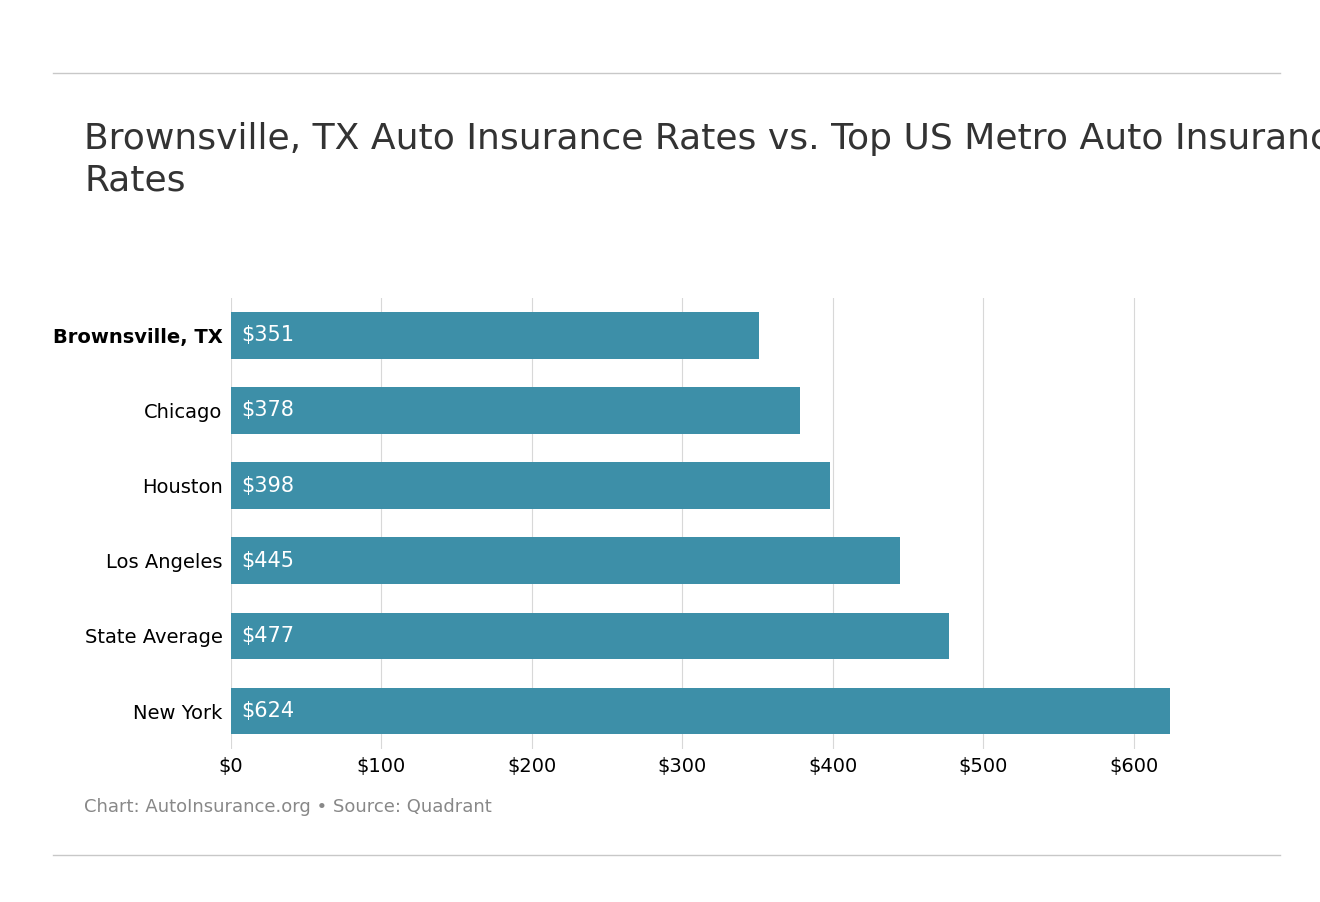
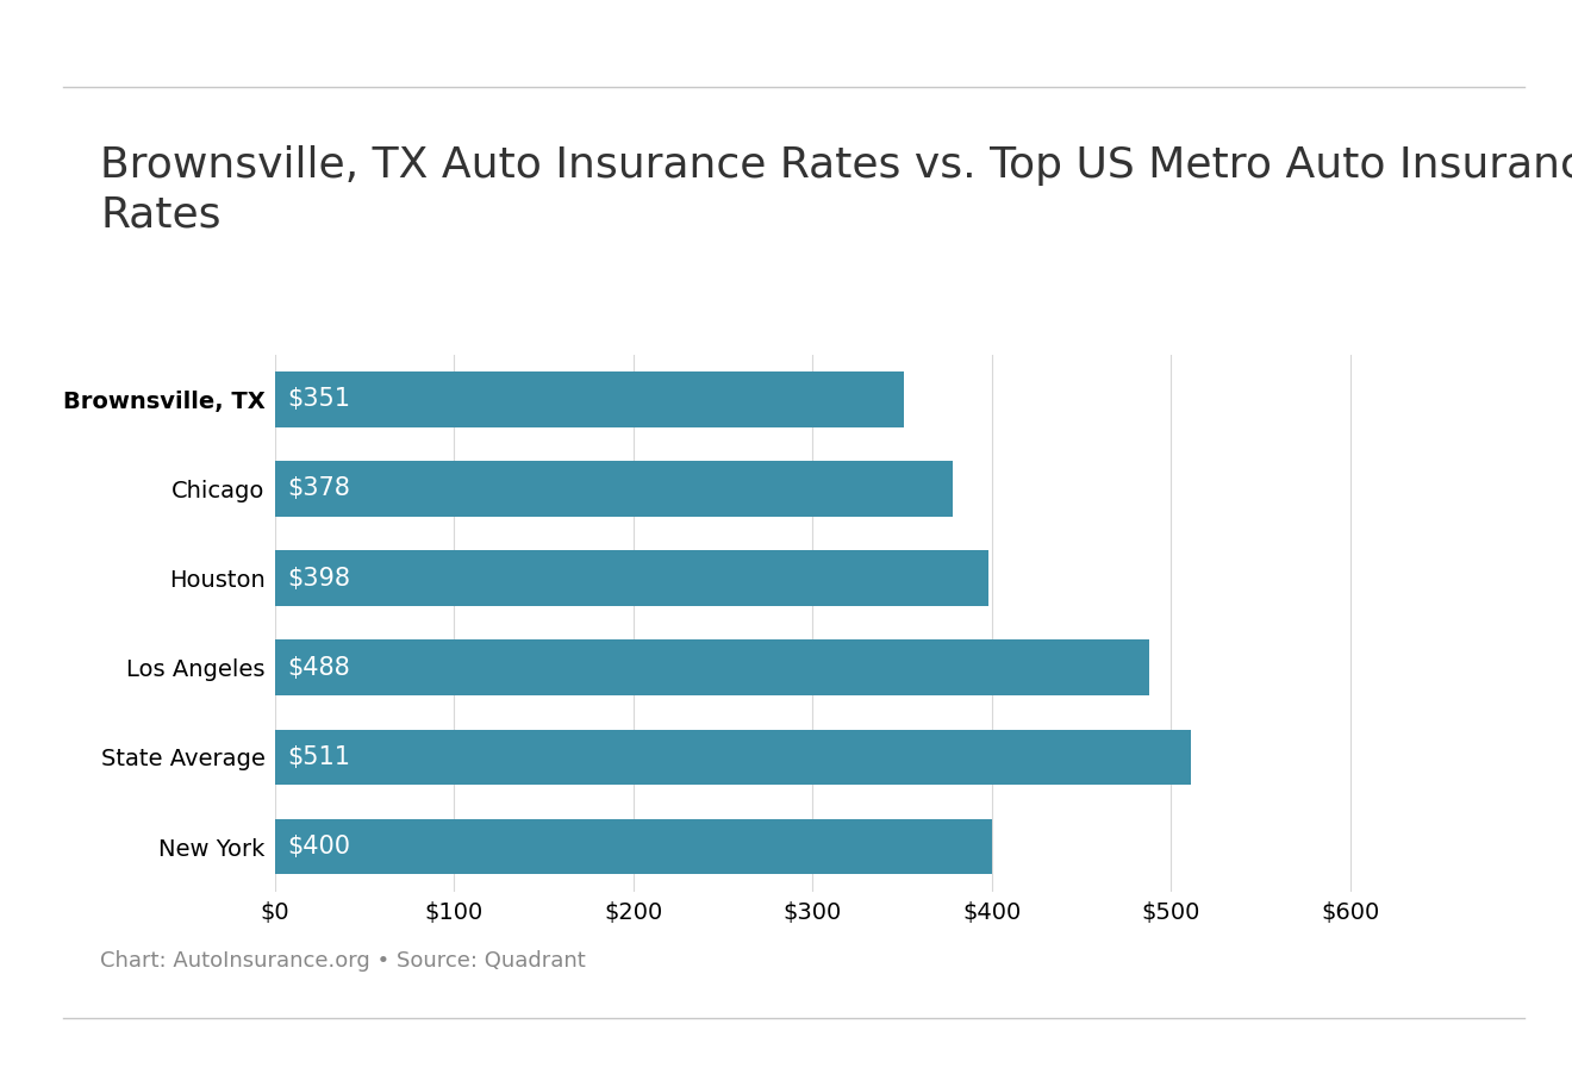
Los Angeles: $445 -> $488
State Average: $477 -> $511
New York: $624 -> $400
